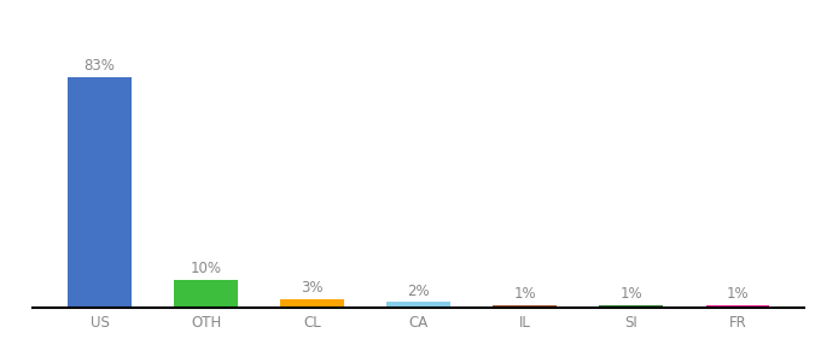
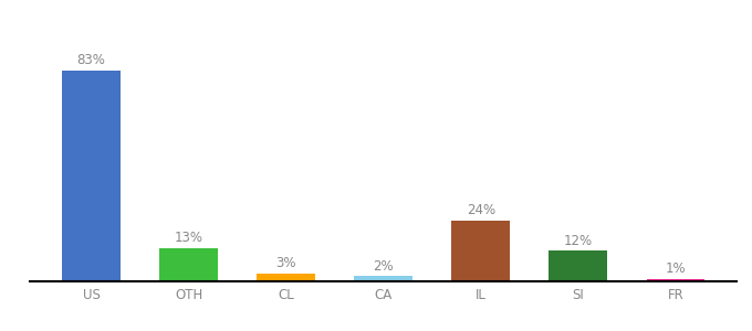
OTH: 10% -> 13%
IL: 1% -> 24%
SI: 1% -> 12%
